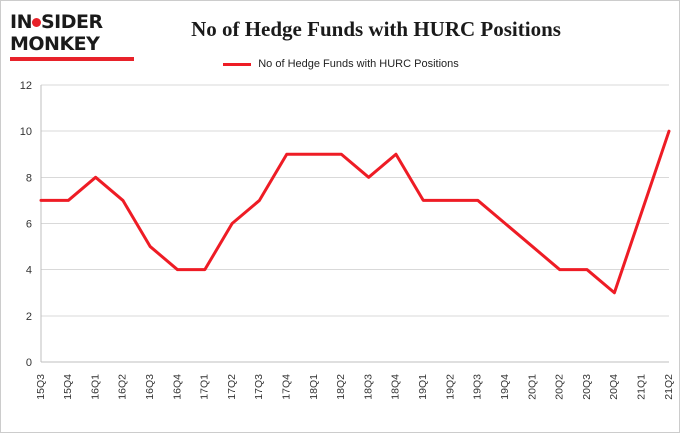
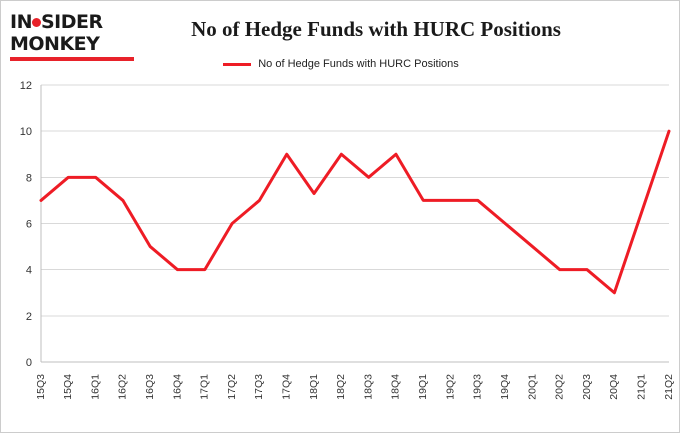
15Q4: 7.0 -> 8.0
18Q1: 9.0 -> 7.3
